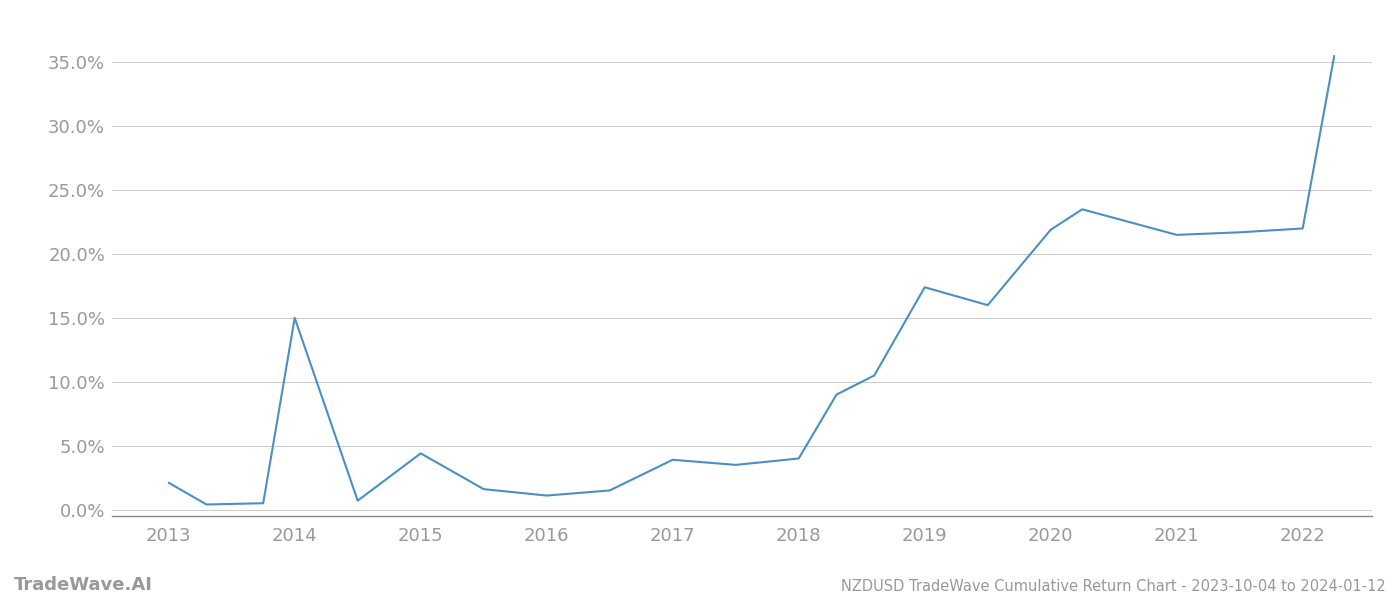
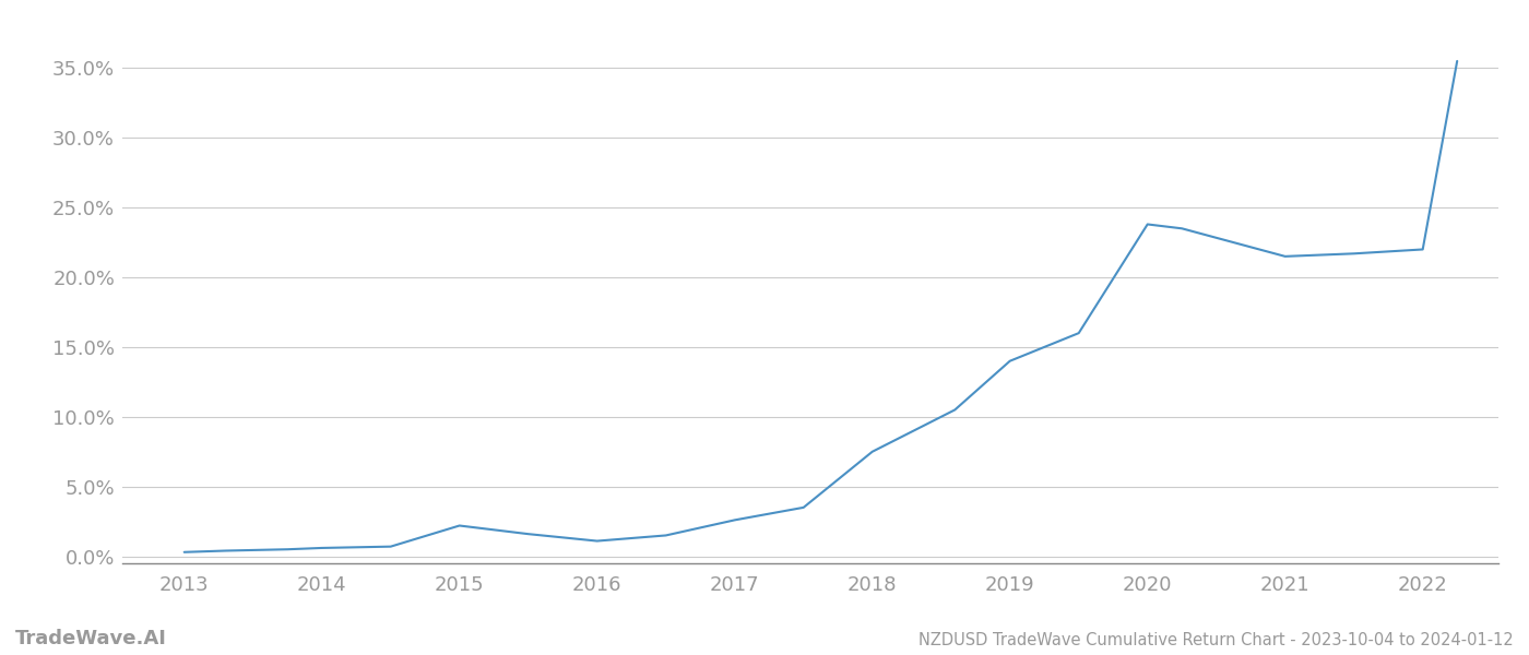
2013: 2.1% -> 0.3%
2014: 15.0% -> 0.6%
2015: 4.4% -> 2.2%
2017: 3.9% -> 2.6%
2018: 4.0% -> 7.5%
2019: 17.4% -> 14.0%
2020: 21.9% -> 23.8%
